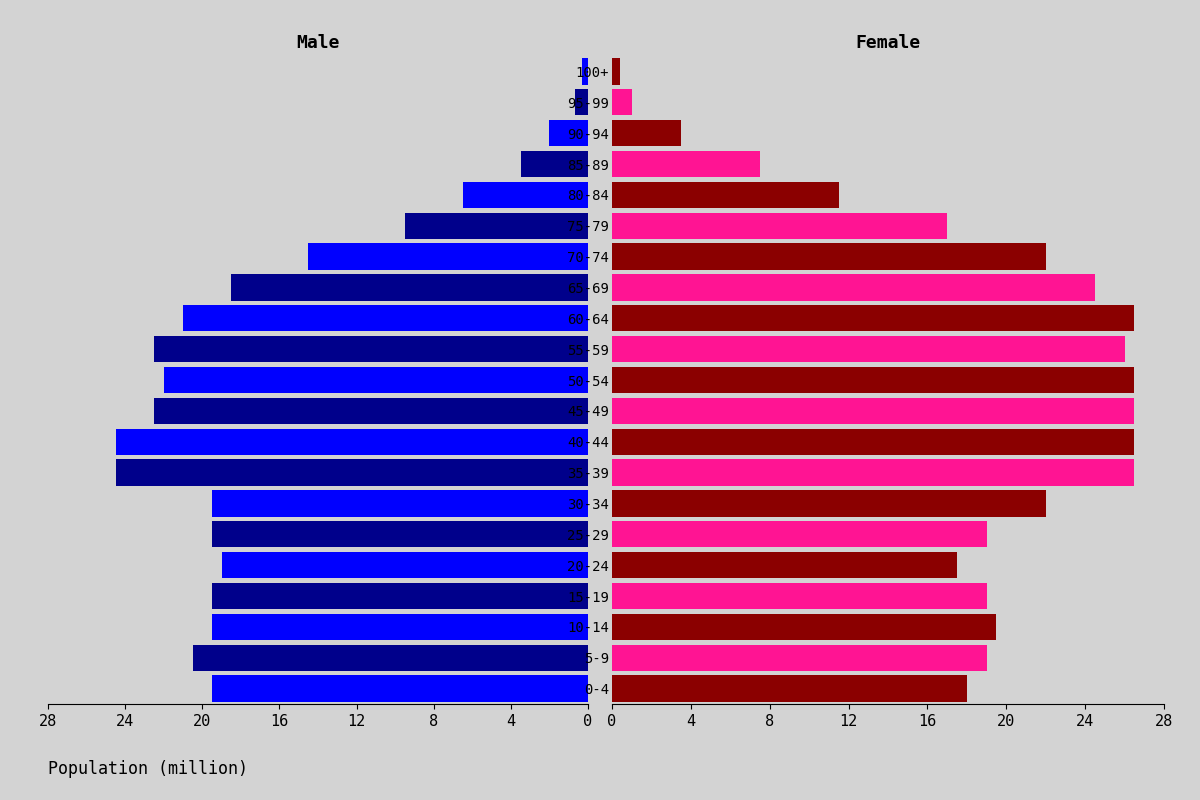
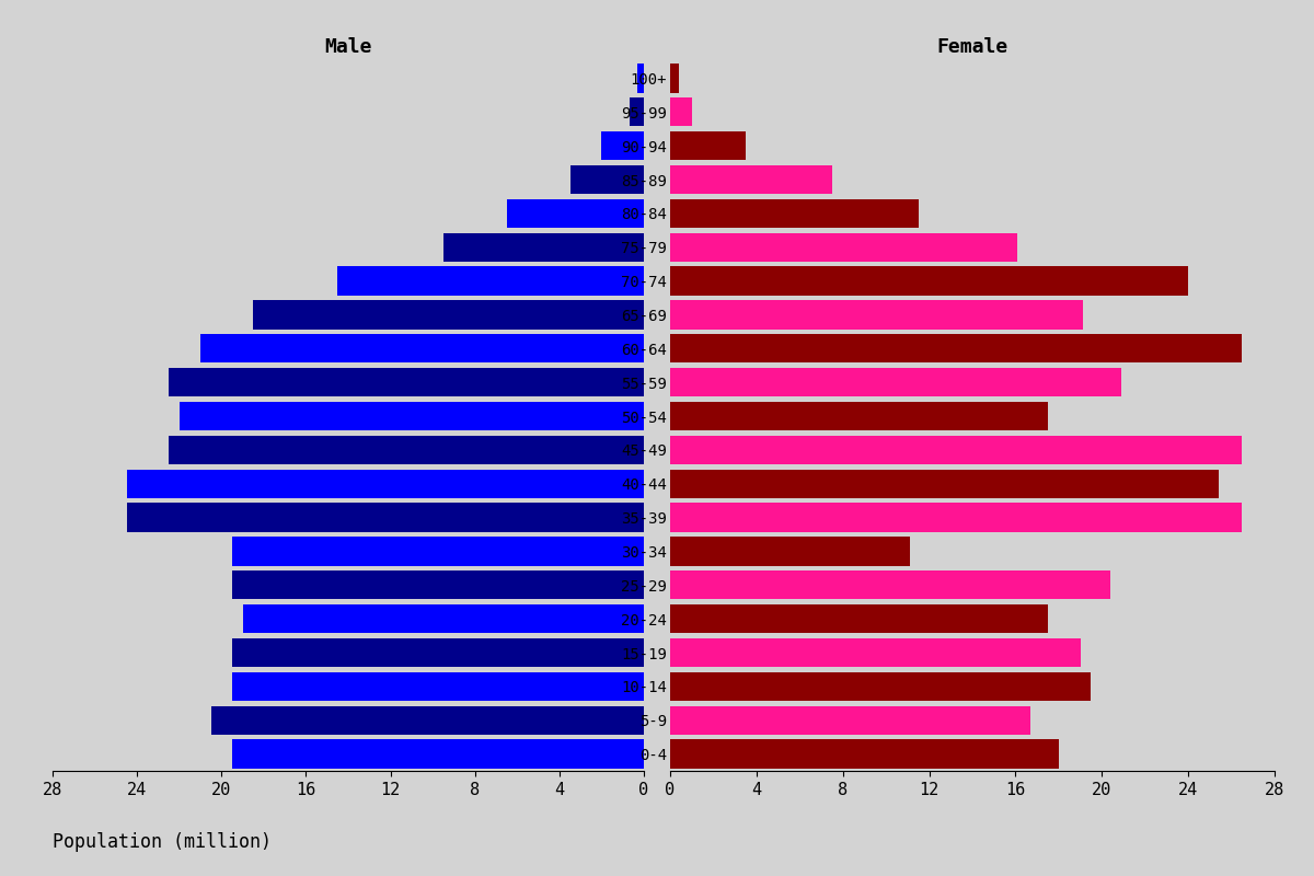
Female/75-79: 17.0 -> 16.1
Female/70-74: 22.0 -> 24.0
Female/65-69: 24.5 -> 19.1
Female/55-59: 26.0 -> 20.9
Female/50-54: 26.5 -> 17.5
Female/40-44: 26.5 -> 25.4
Female/30-34: 22.0 -> 11.1
Female/25-29: 19.0 -> 20.4
Female/5-9: 19.0 -> 16.7
